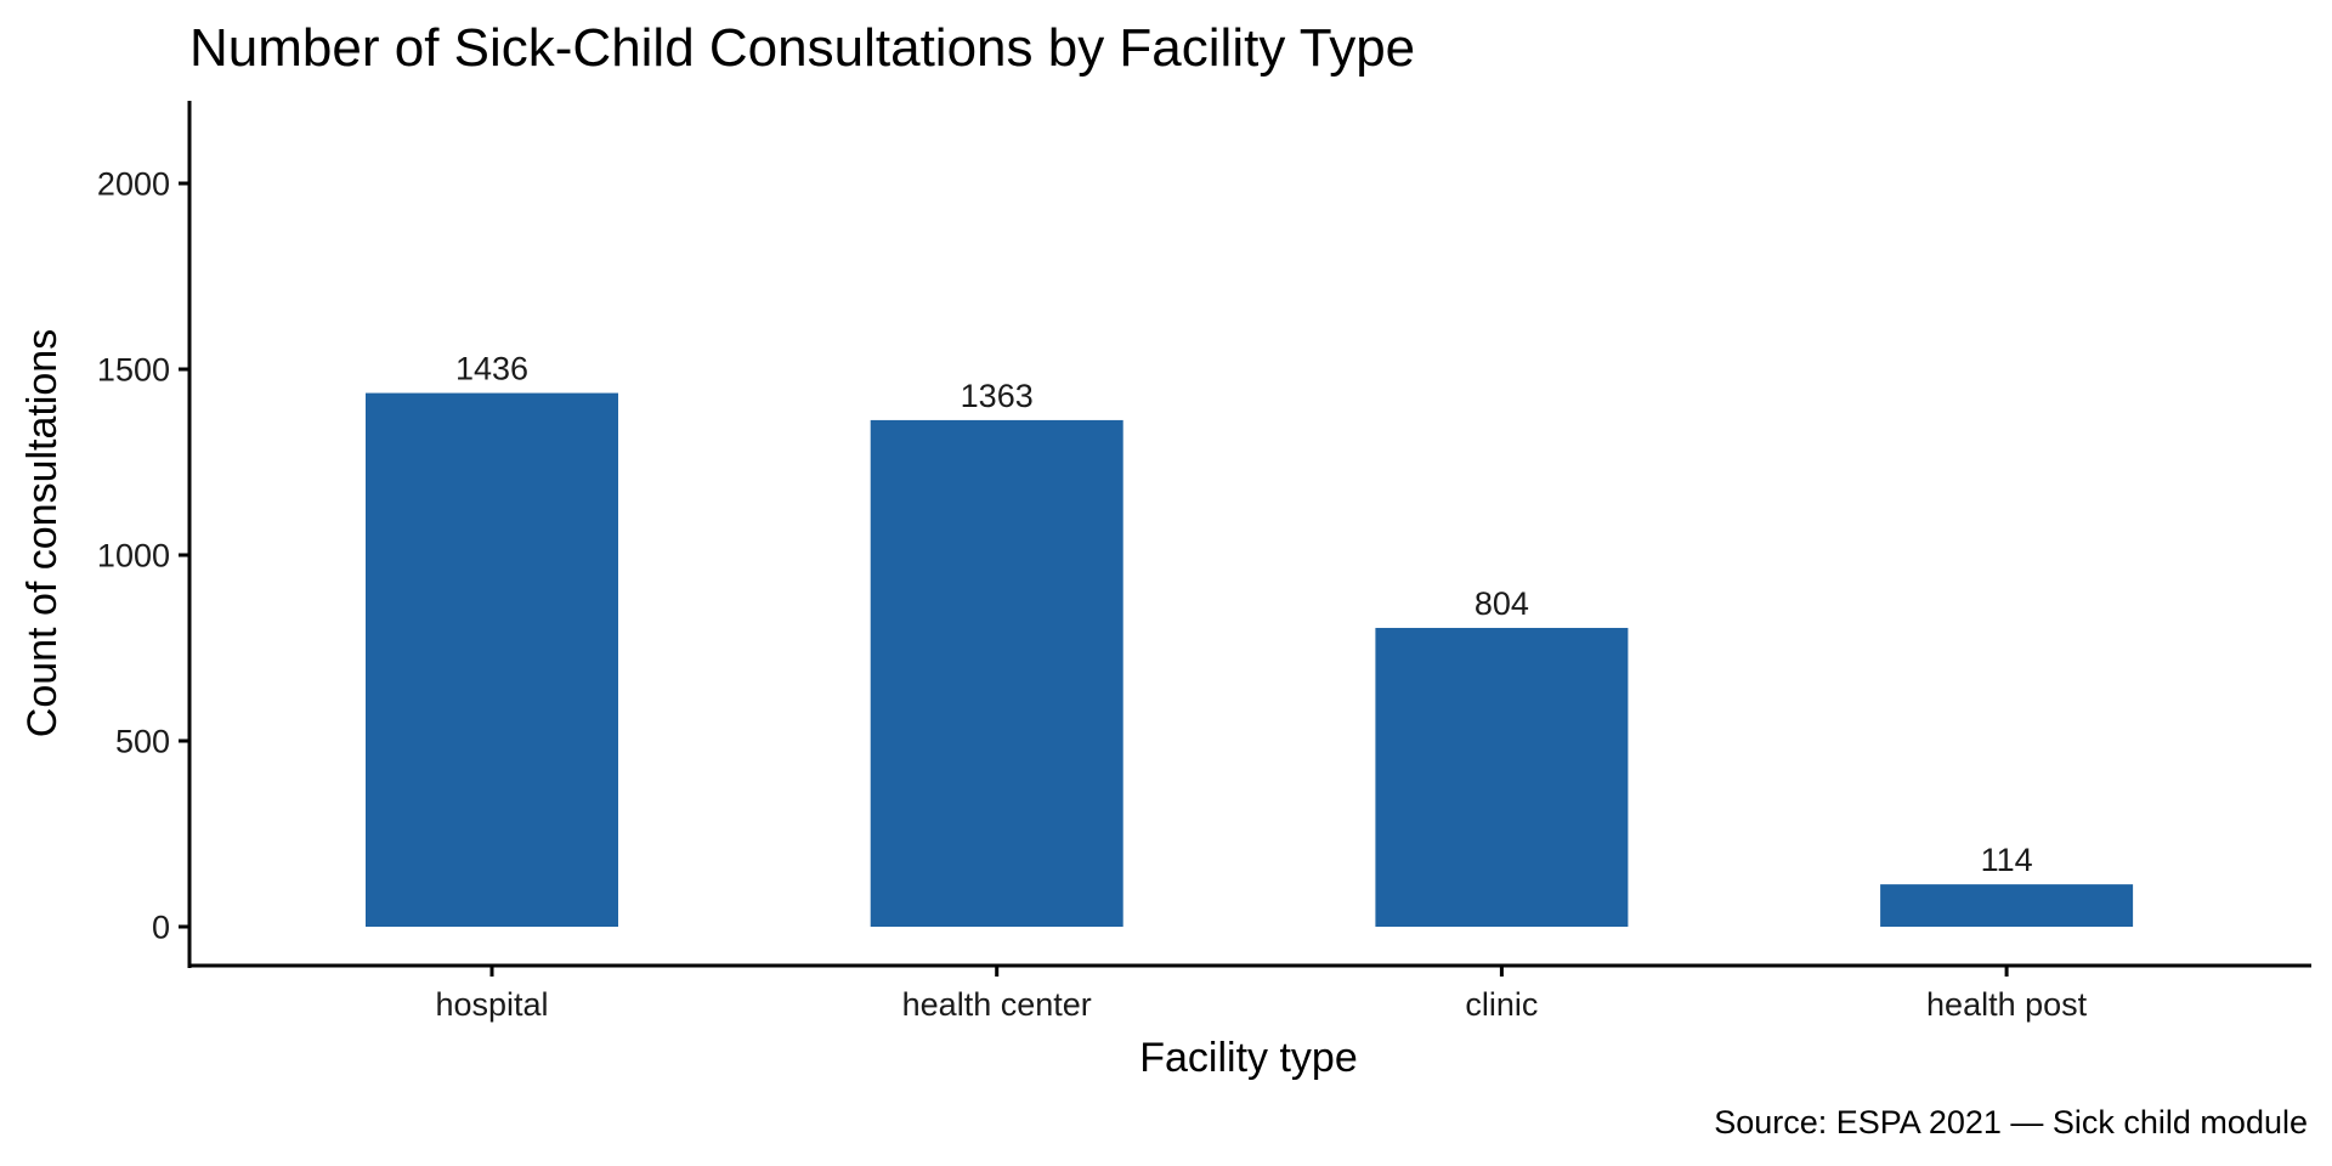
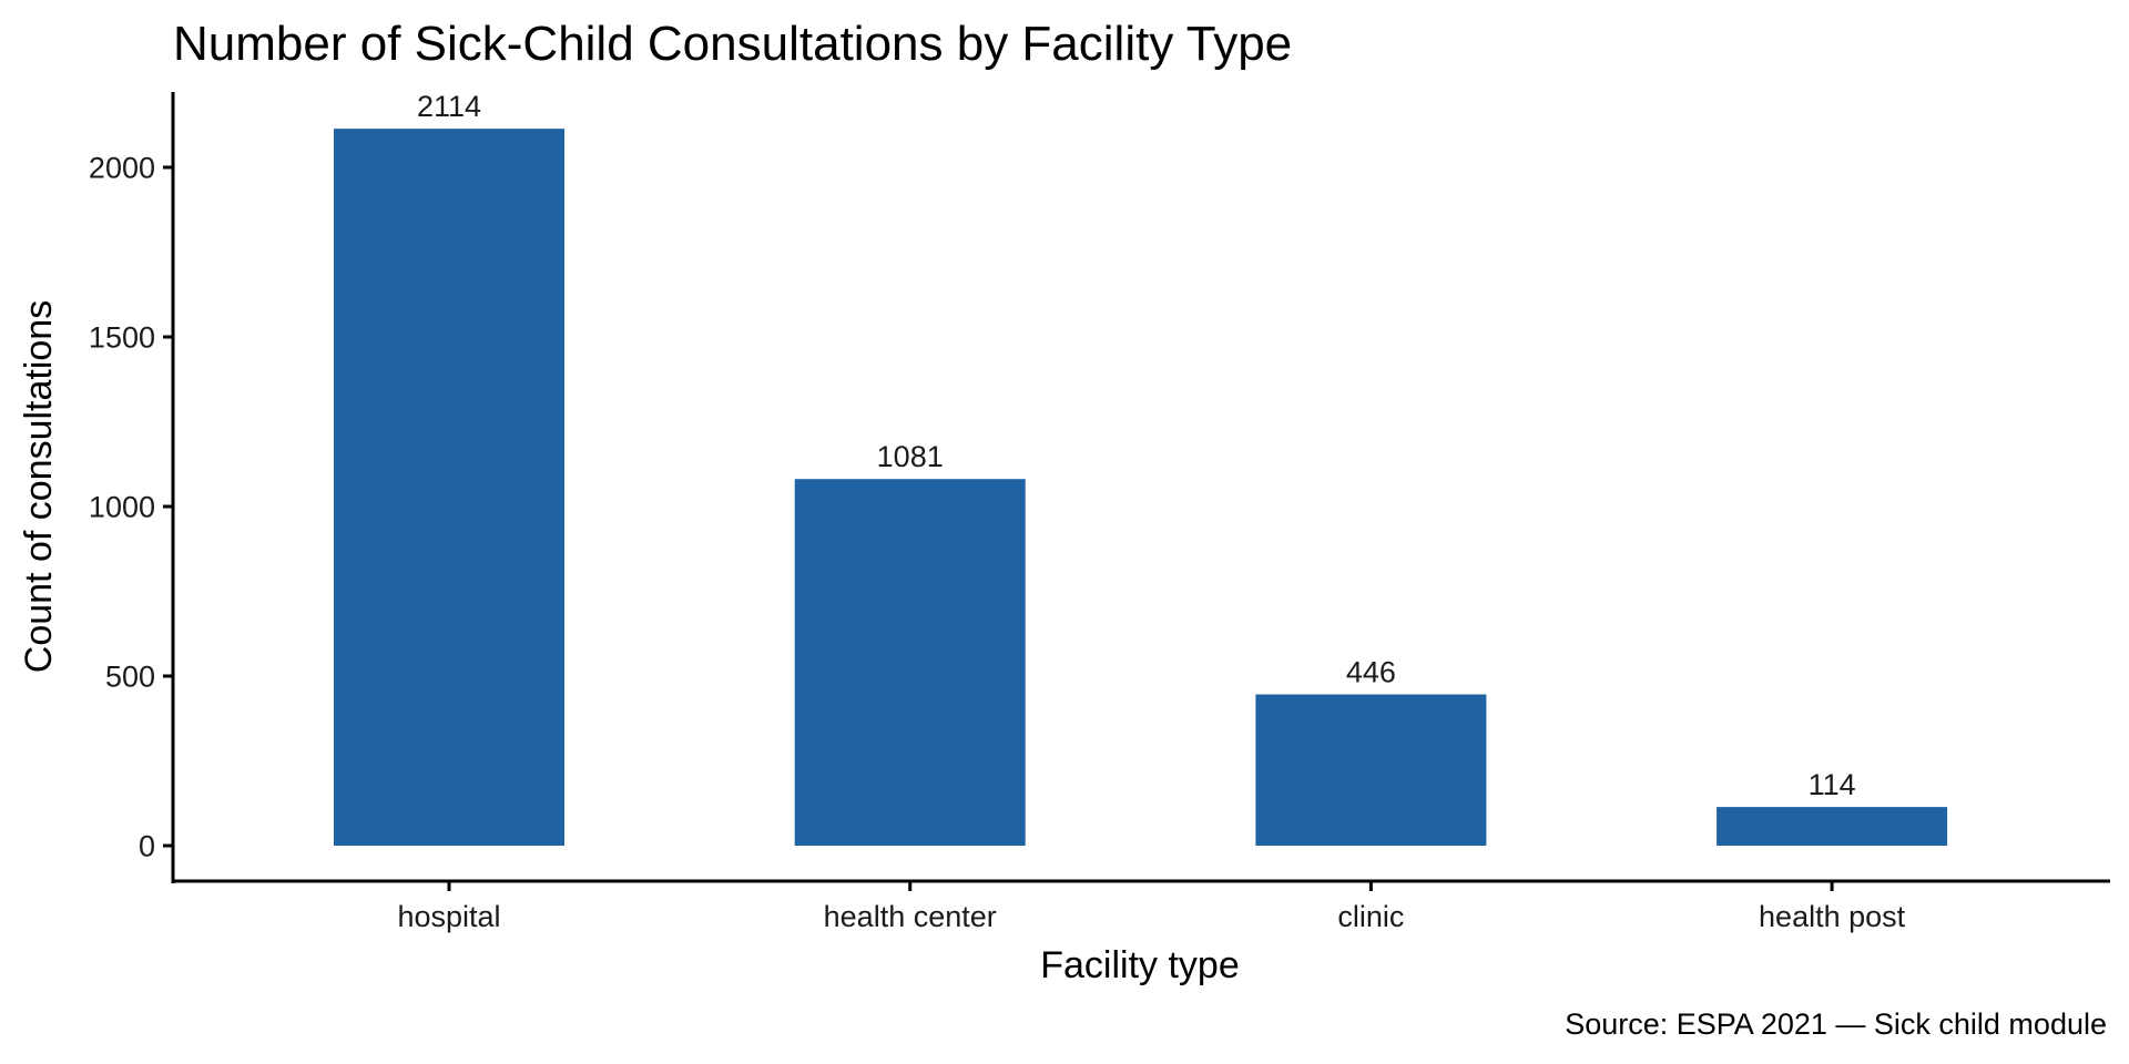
hospital: 1436 -> 2114
health center: 1363 -> 1081
clinic: 804 -> 446
